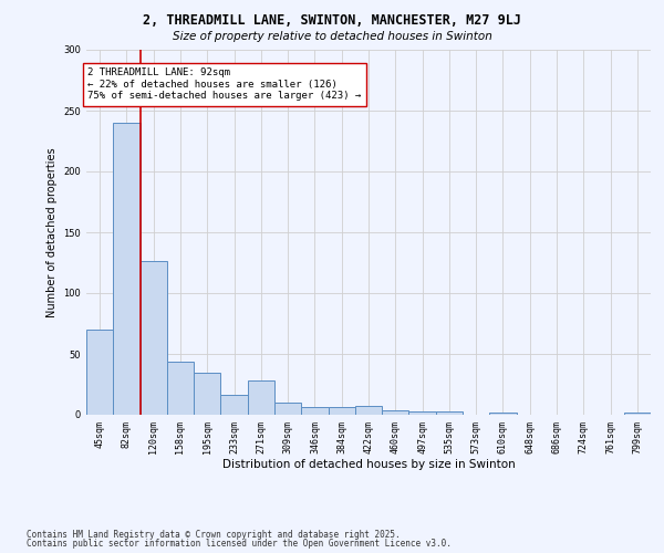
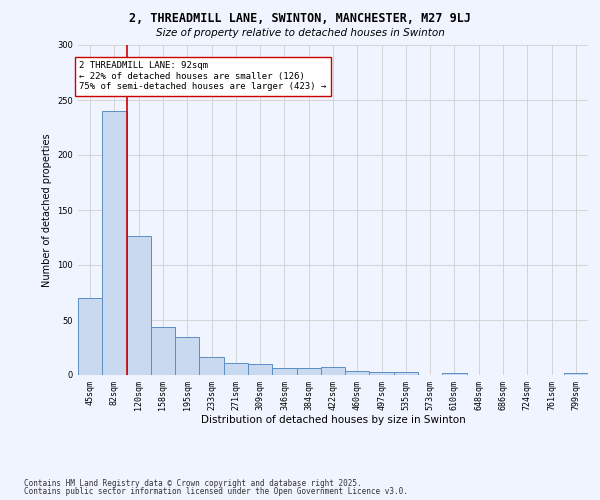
271sqm: 28 -> 11
